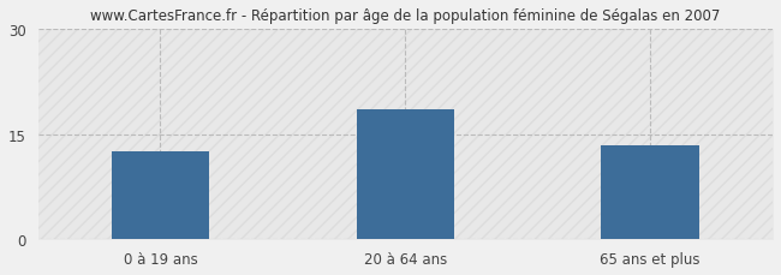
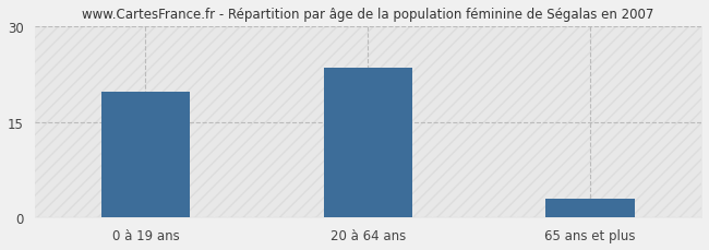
0 à 19 ans: 12.5 -> 19.8
20 à 64 ans: 18.5 -> 23.6
65 ans et plus: 13.5 -> 3.0
